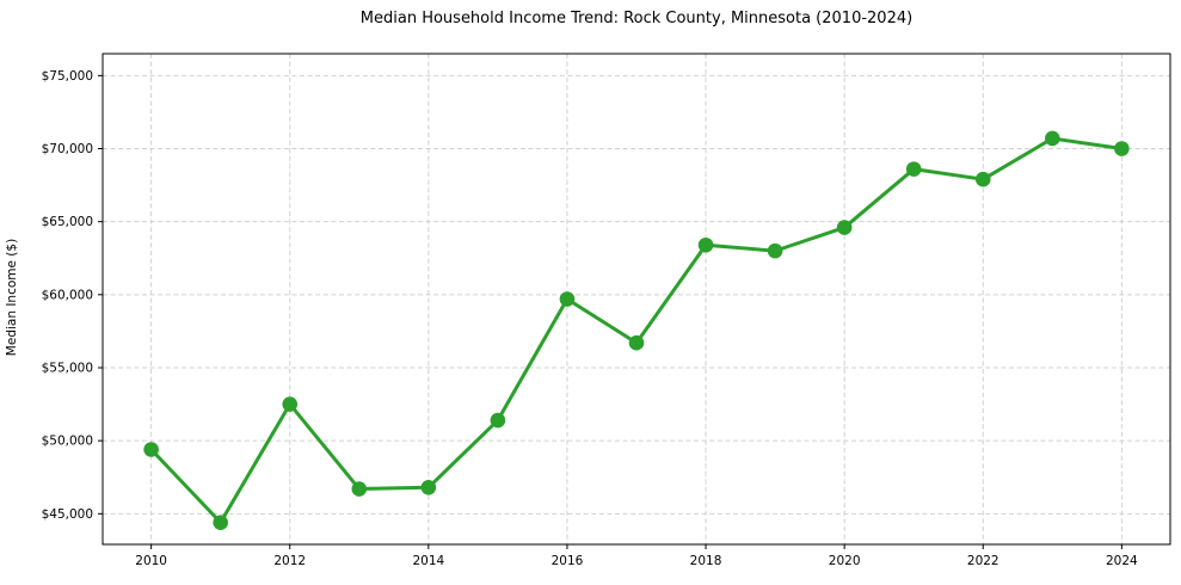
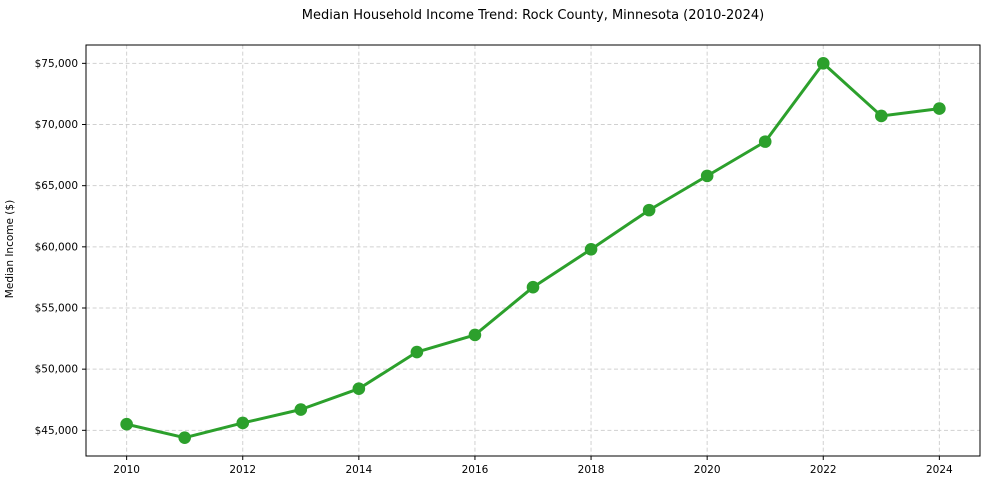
2010: $49400 -> $45500
2012: $52500 -> $45600
2014: $46800 -> $48400
2016: $59700 -> $52800
2018: $63400 -> $59800
2020: $64600 -> $65800
2022: $67900 -> $75000
2024: $70000 -> $71300
